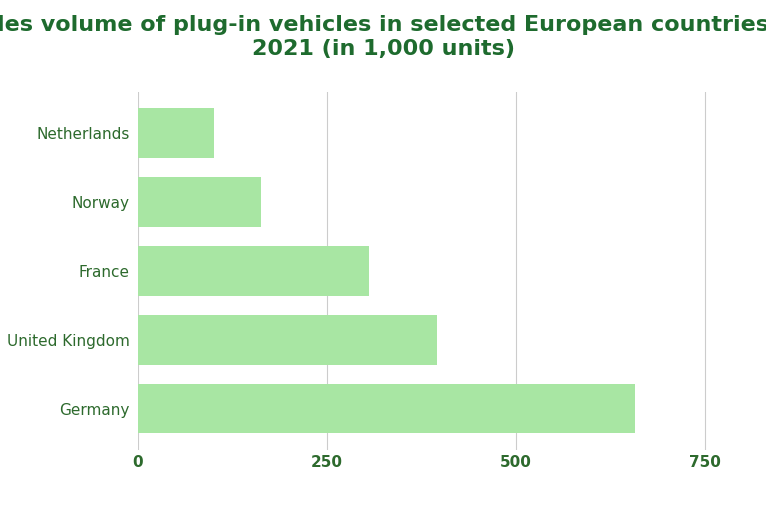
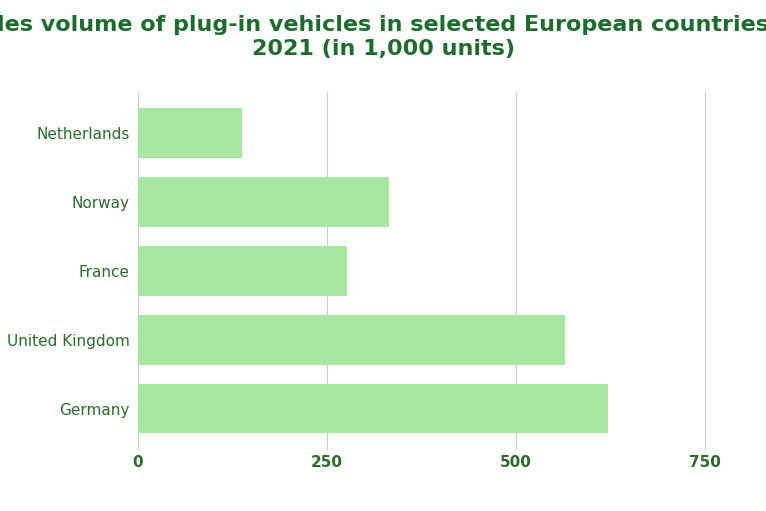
Netherlands: 100 -> 138
Norway: 163 -> 332
France: 305 -> 276
United Kingdom: 395 -> 564
Germany: 657 -> 622
